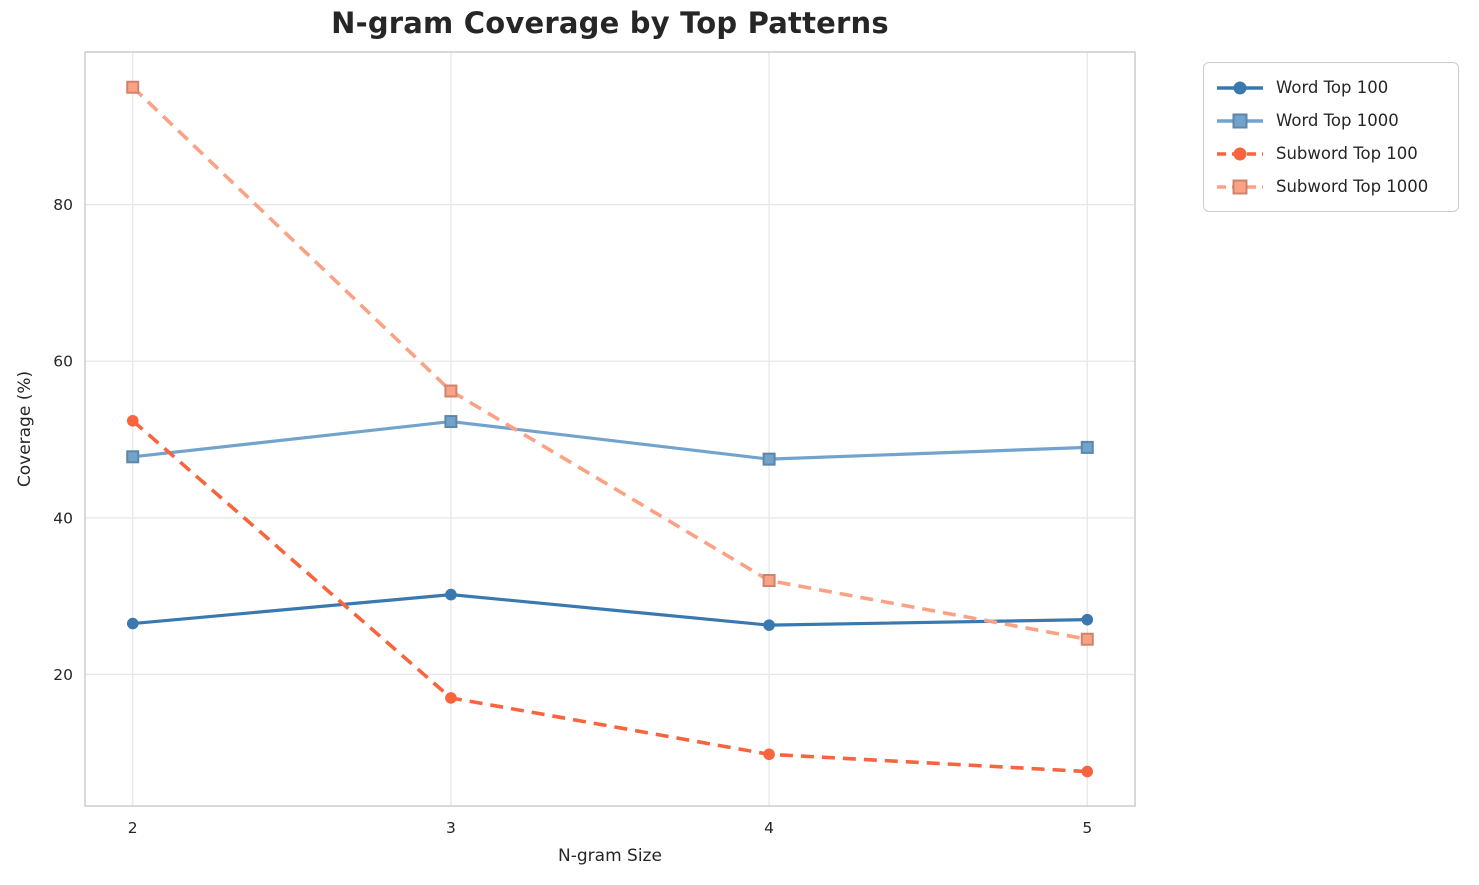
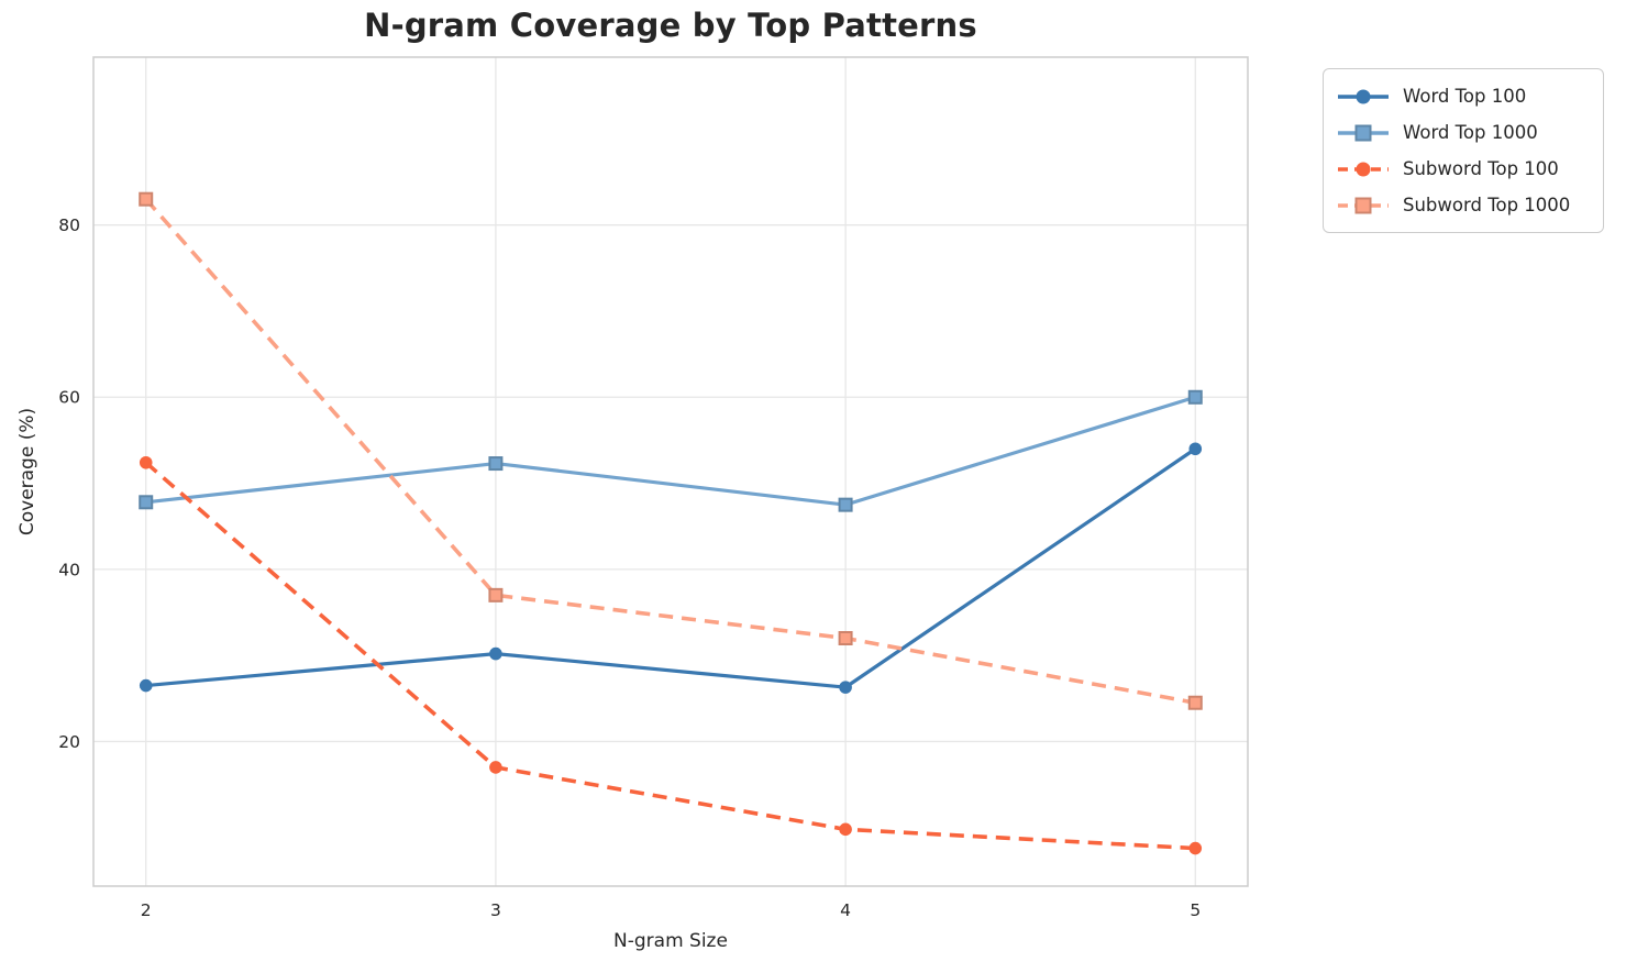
Subword Top 1000/2: 95 -> 83
Subword Top 1000/3: 56 -> 37
Word Top 100/5: 27 -> 54
Word Top 1000/5: 49 -> 60
